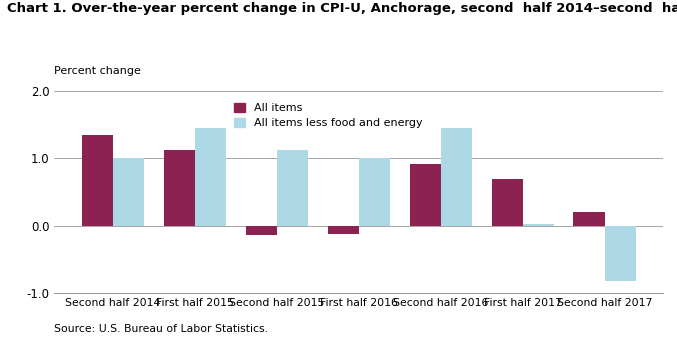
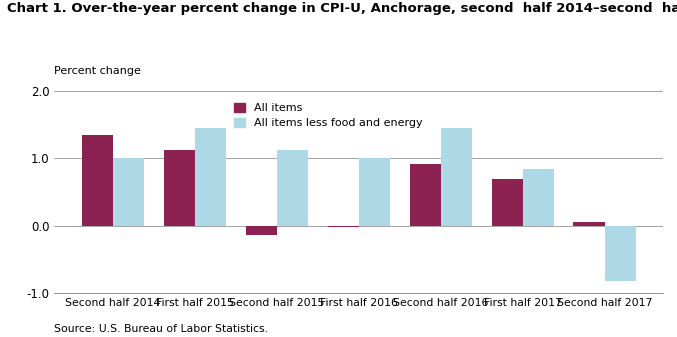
All items/First half 2016: -0.12 -> -0.02
All items less food and energy/First half 2017: 0.02 -> 0.84
All items/Second half 2017: 0.20 -> 0.06
